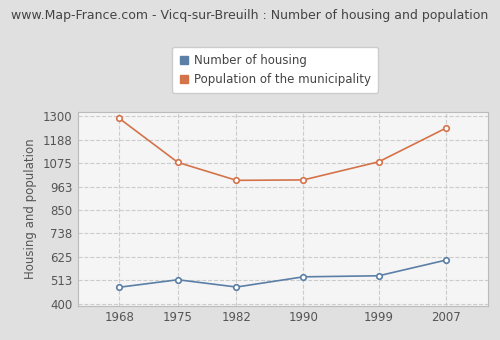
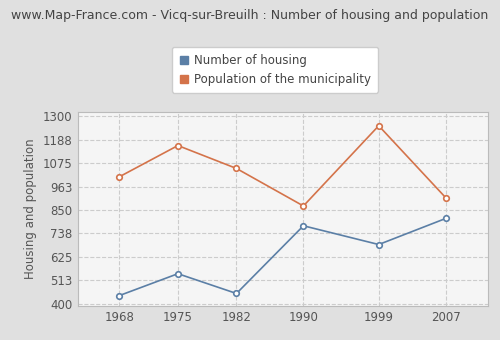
Number of housing/1968: 480 -> 440
Population of the municipality/1968: 1290 -> 1010
Number of housing/1975: 516 -> 545
Population of the municipality/1975: 1079 -> 1160
Number of housing/1982: 481 -> 450
Population of the municipality/1982: 993 -> 1050
Number of housing/1990: 530 -> 775
Population of the municipality/1990: 995 -> 870
Number of housing/1999: 535 -> 685
Population of the municipality/1999: 1082 -> 1255
Number of housing/2007: 610 -> 810
Population of the municipality/2007: 1243 -> 910
